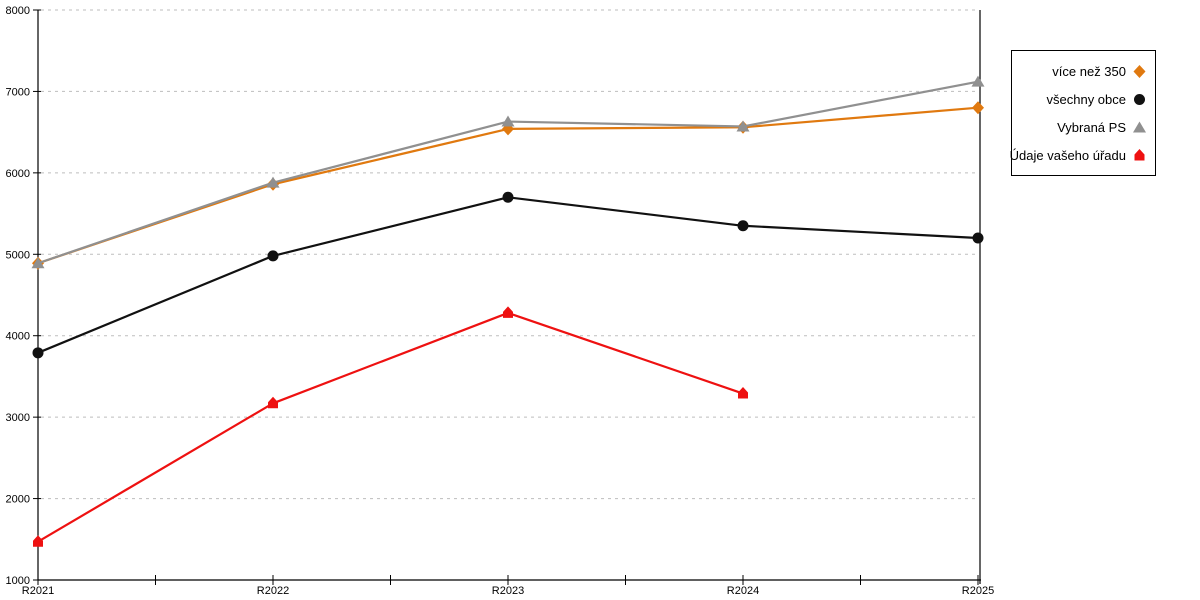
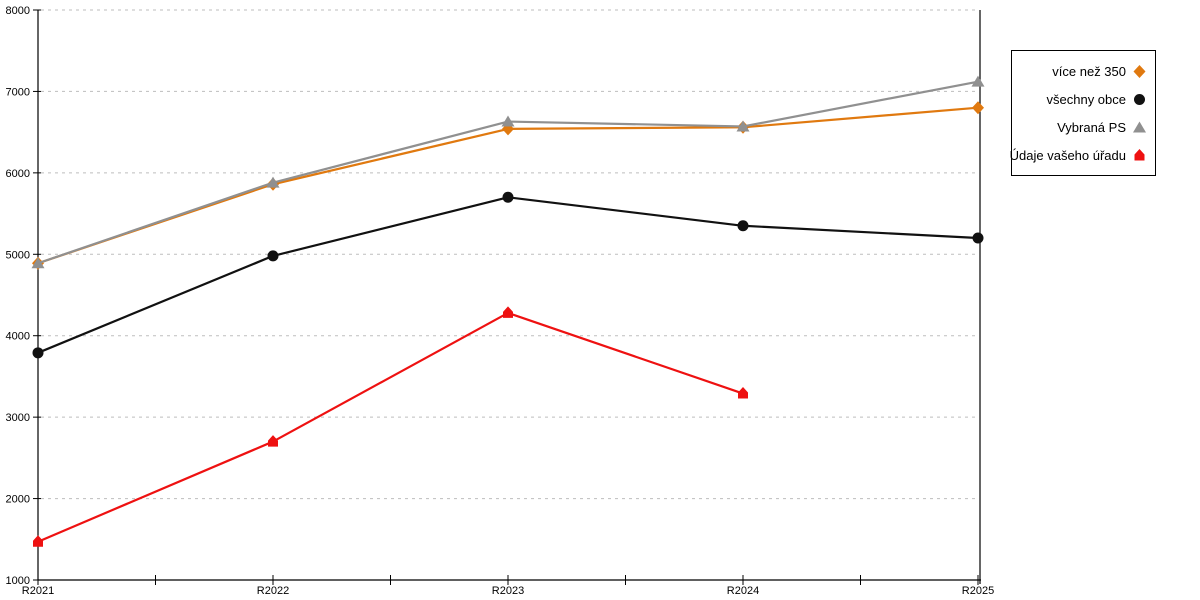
Údaje vašeho úřadu/R2022: 3200 -> 2700
